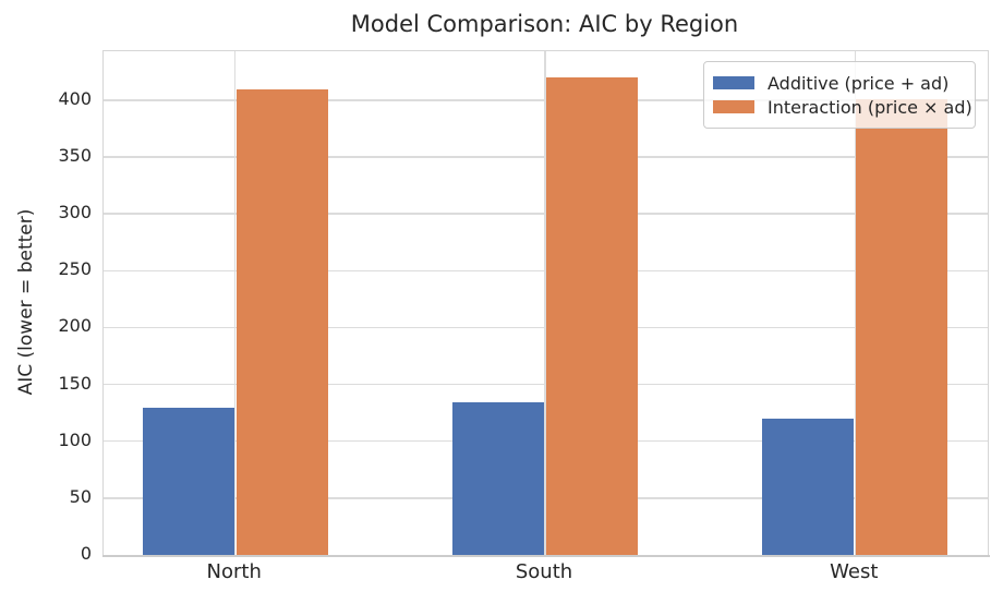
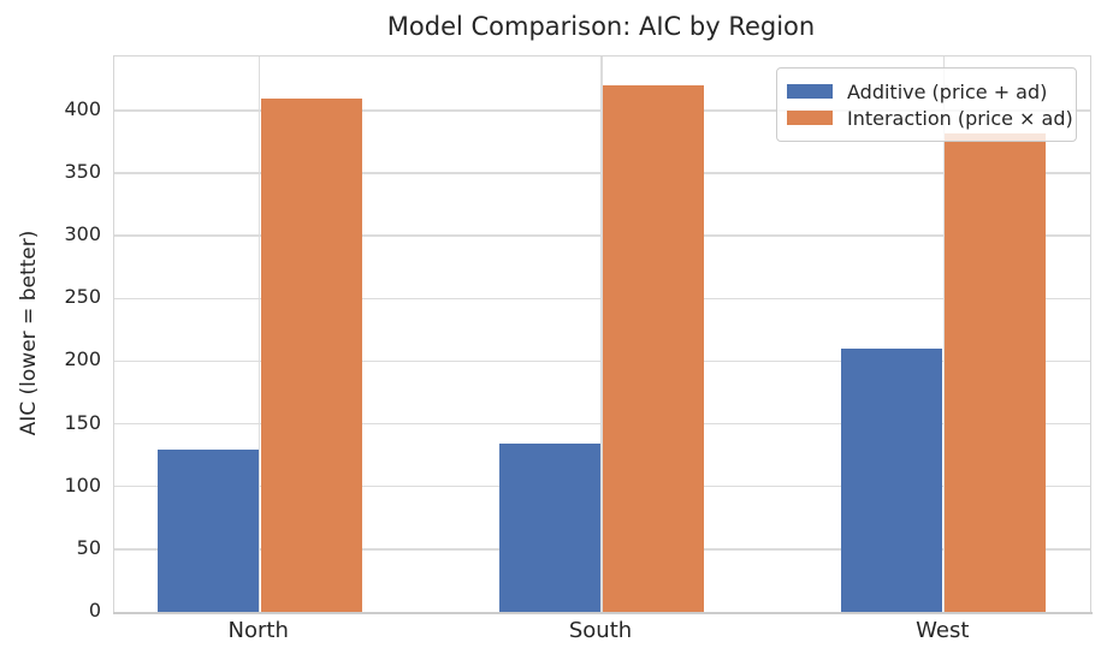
Additive (price + ad)/West: 120 -> 210
Interaction (price × ad)/West: 401 -> 382
